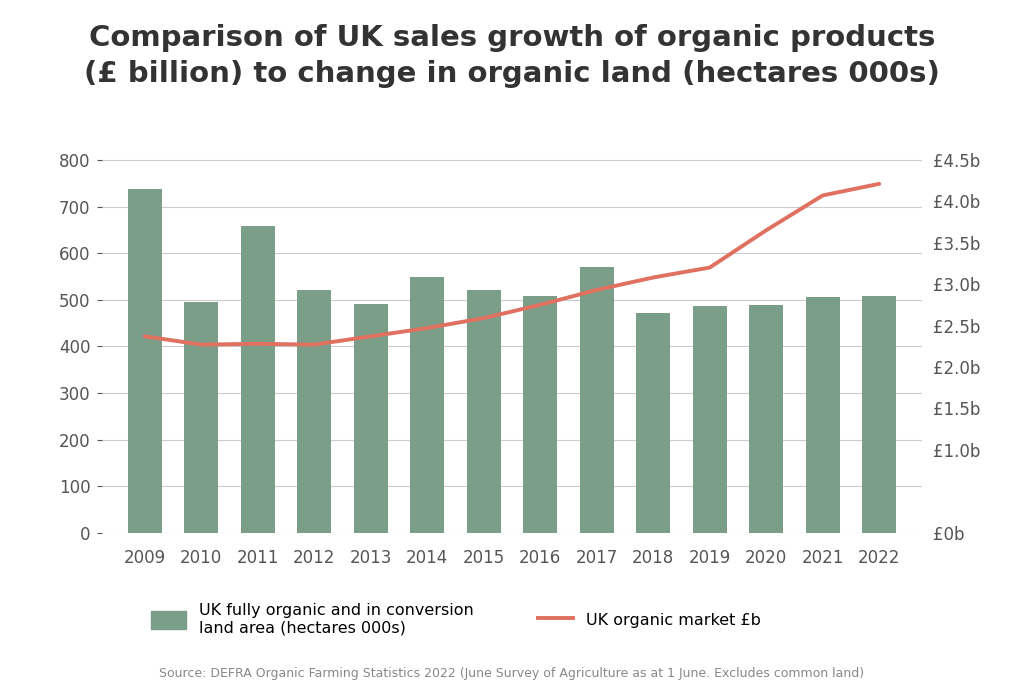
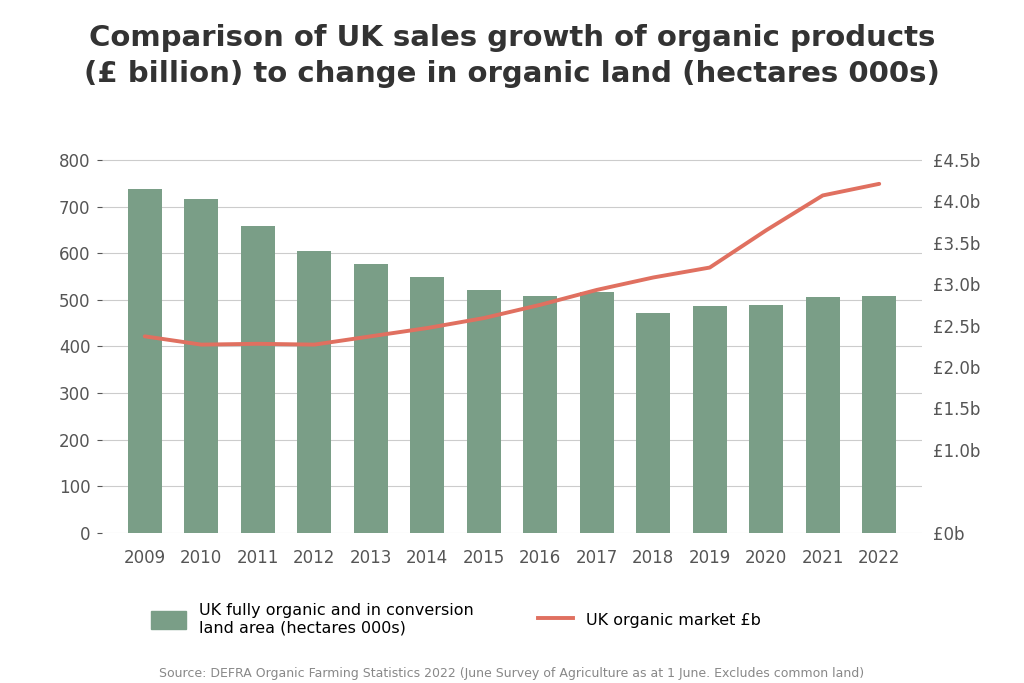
UK fully organic and in conversion land area (hectares 000s)/2010: 495 -> 717
UK fully organic and in conversion land area (hectares 000s)/2012: 520 -> 605
UK fully organic and in conversion land area (hectares 000s)/2013: 490 -> 576
UK fully organic and in conversion land area (hectares 000s)/2017: 570 -> 516
